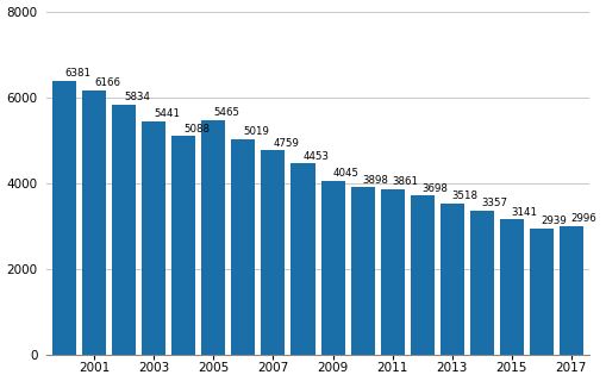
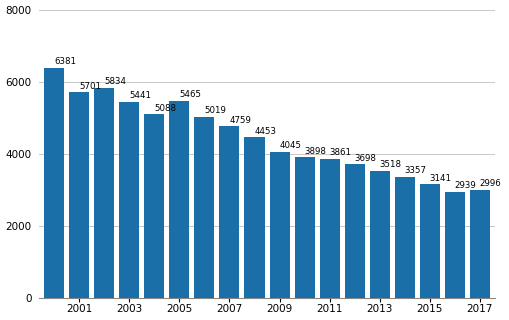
2001: 6166 -> 5701
